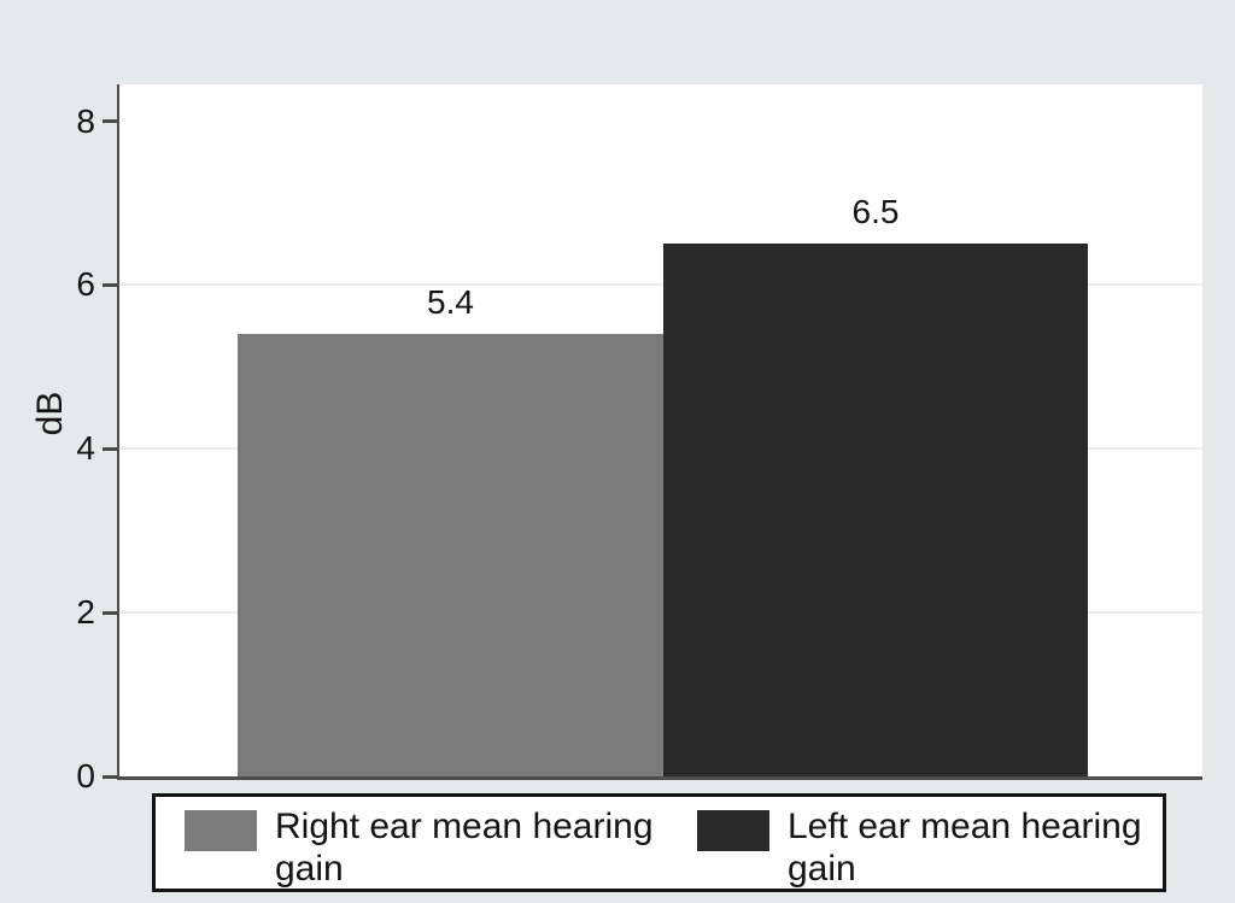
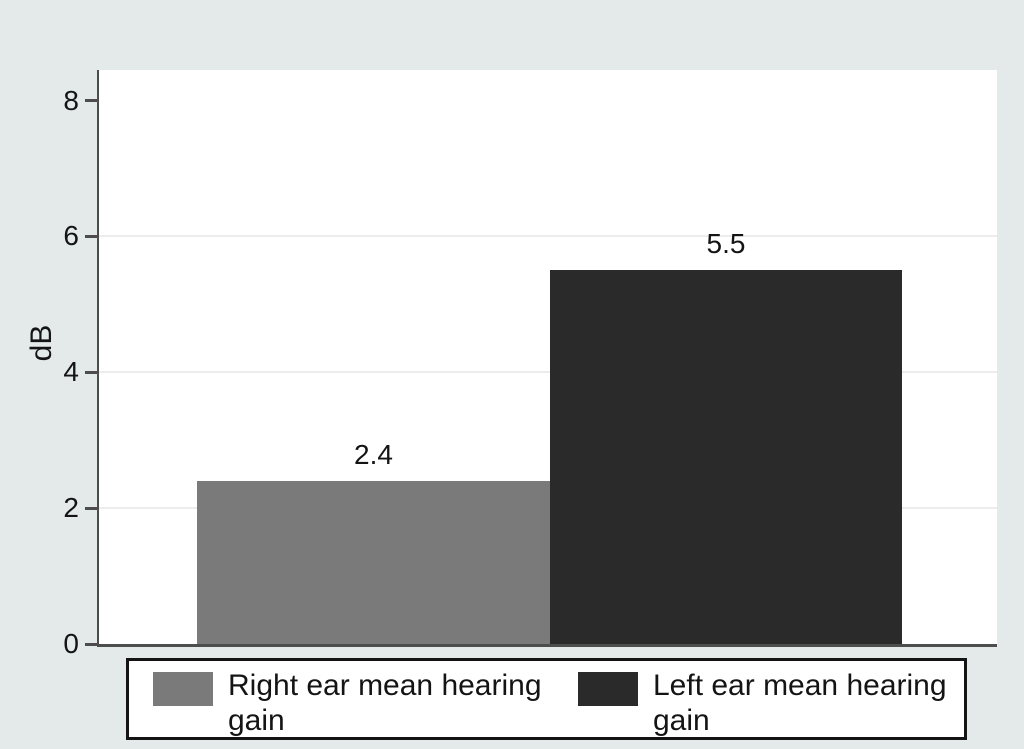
Right ear mean hearing gain: 5.4 -> 2.4
Left ear mean hearing gain: 6.5 -> 5.5
